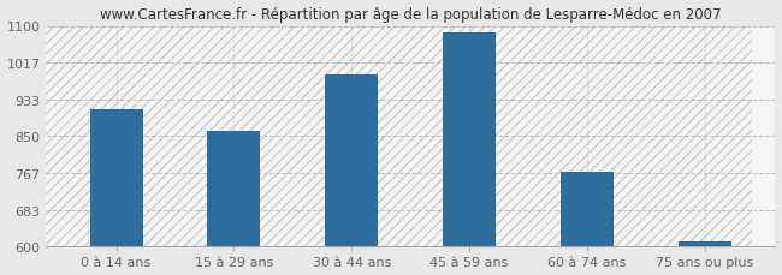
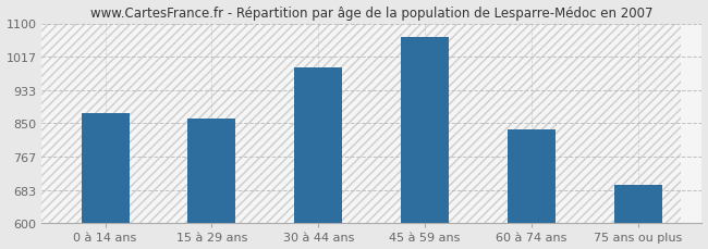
0 à 14 ans: 910 -> 875
45 à 59 ans: 1085 -> 1065
60 à 74 ans: 769 -> 835
75 ans ou plus: 612 -> 695
